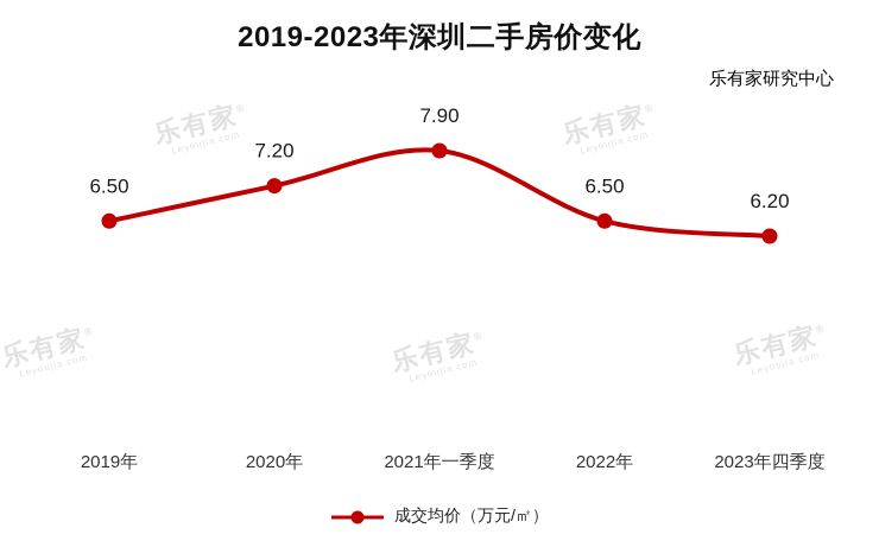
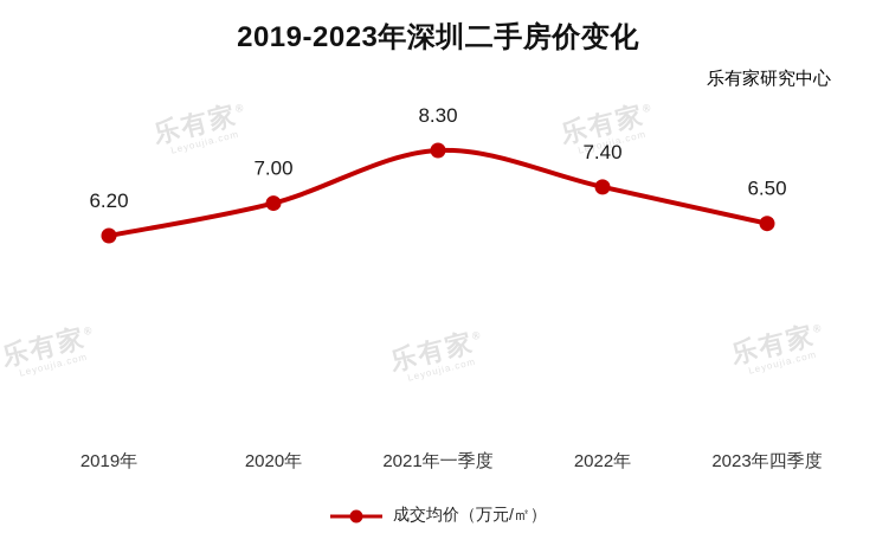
2019年: 6.50 -> 6.20
2020年: 7.20 -> 7.00
2021年一季度: 7.90 -> 8.30
2022年: 6.50 -> 7.40
2023年四季度: 6.20 -> 6.50
